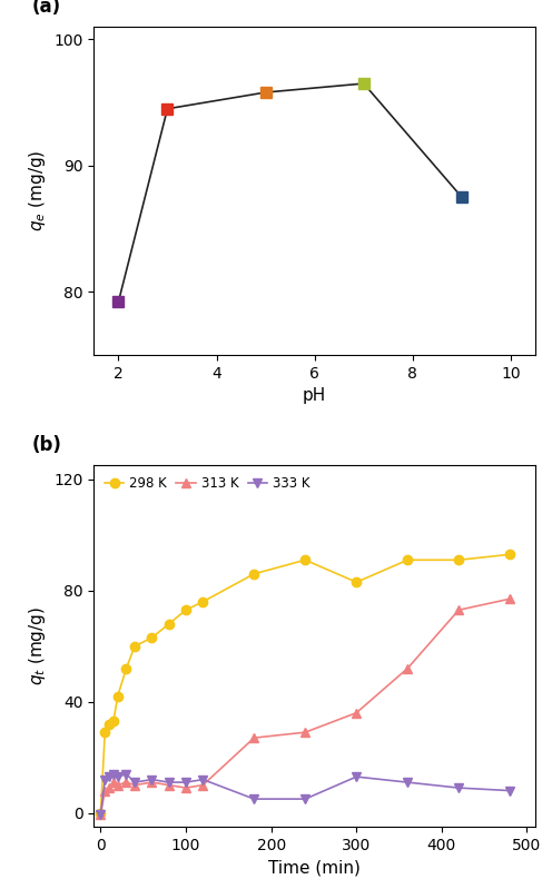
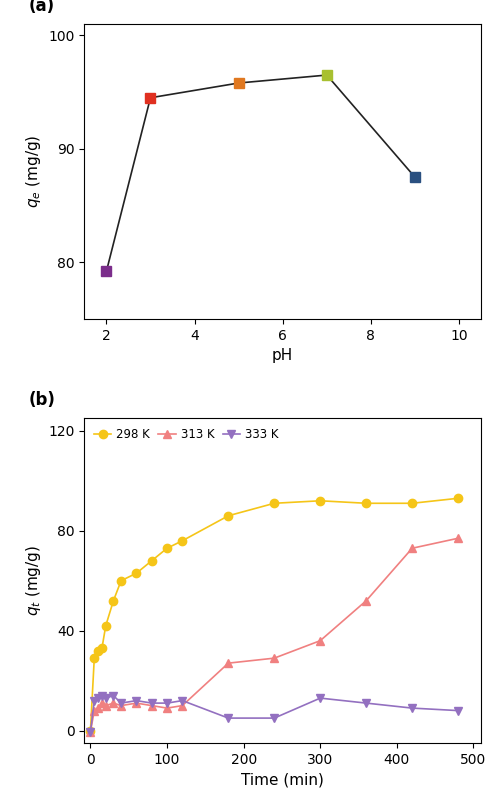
298 K/300: 83 -> 92
